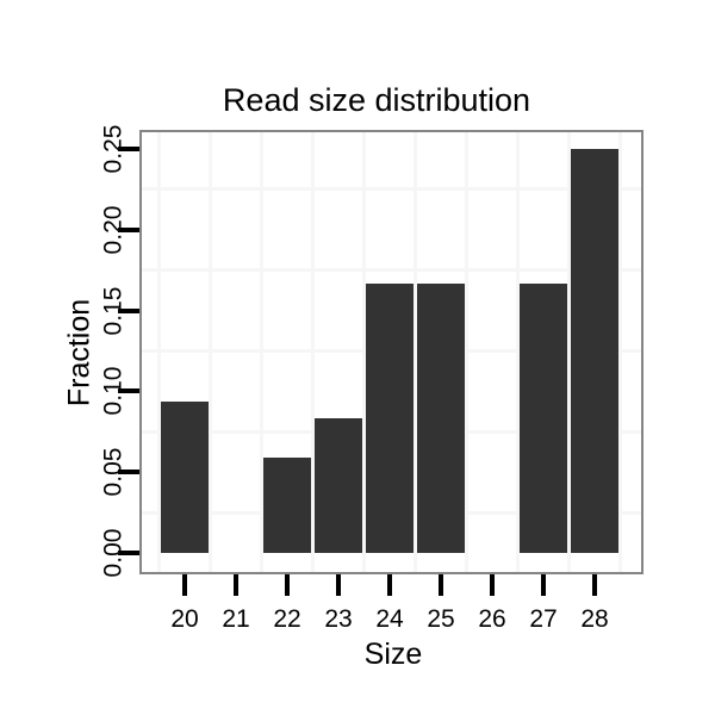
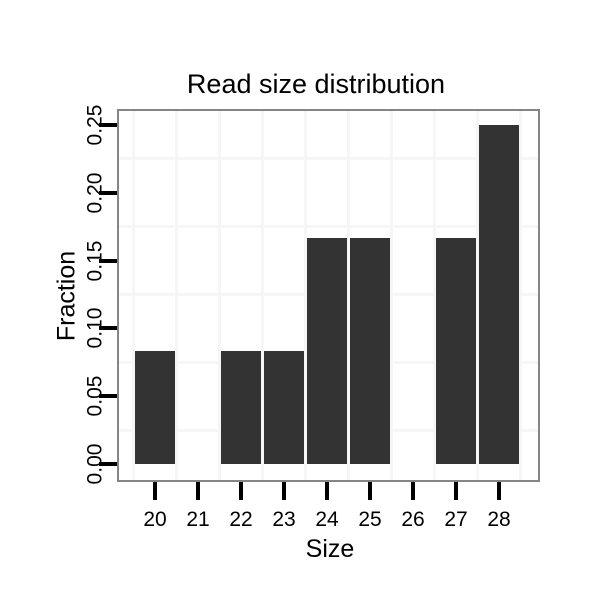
20: 0.094 -> 0.083
22: 0.059 -> 0.083
